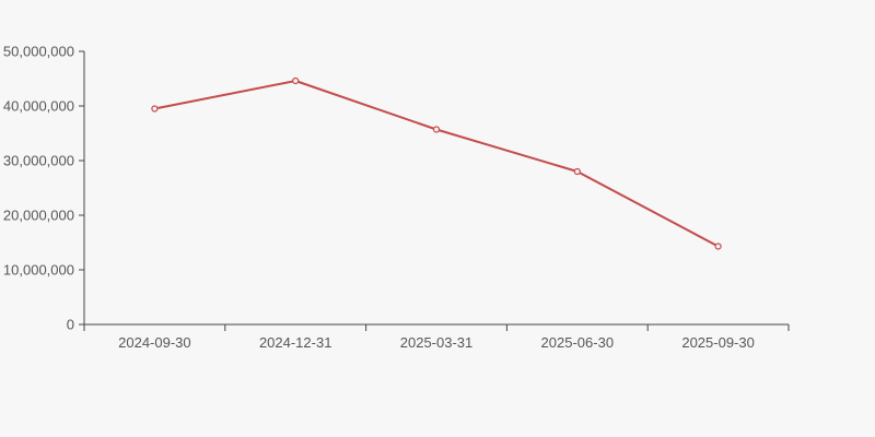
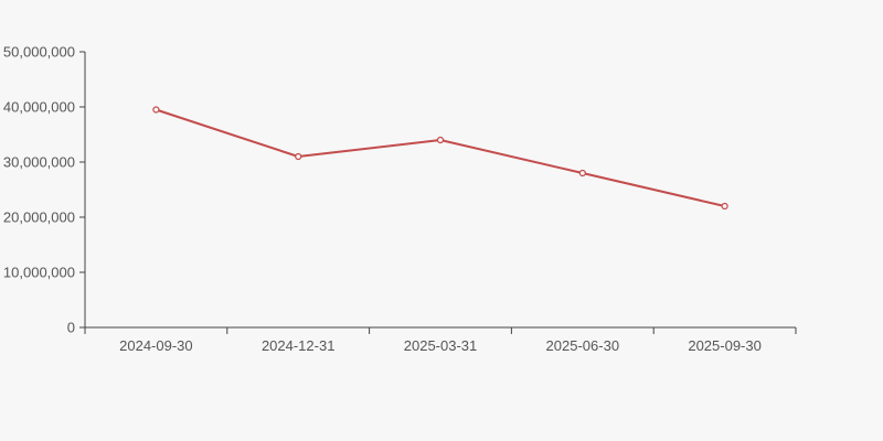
2024-12-31: 45000000 -> 31000000
2025-03-31: 36000000 -> 34000000
2025-09-30: 14000000 -> 22000000
